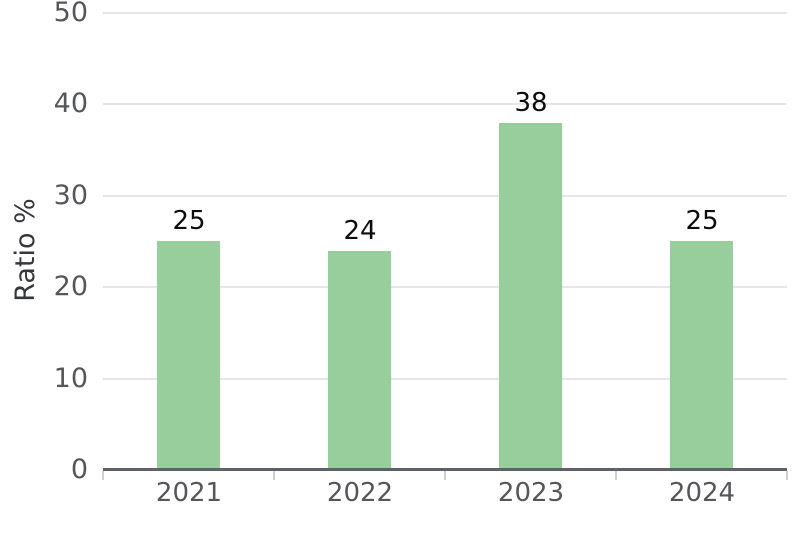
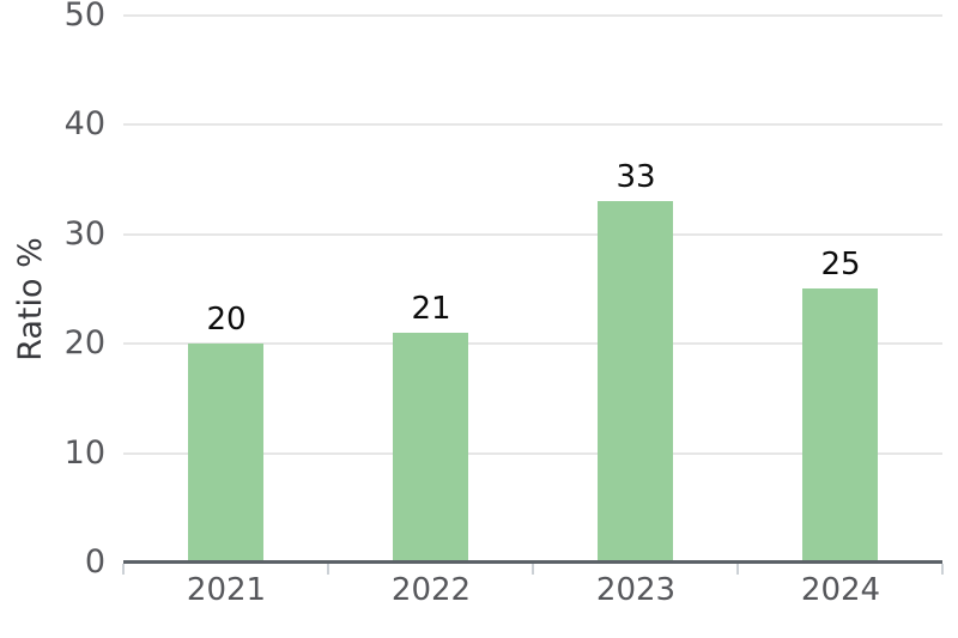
2021: 25 -> 20
2022: 24 -> 21
2023: 38 -> 33
